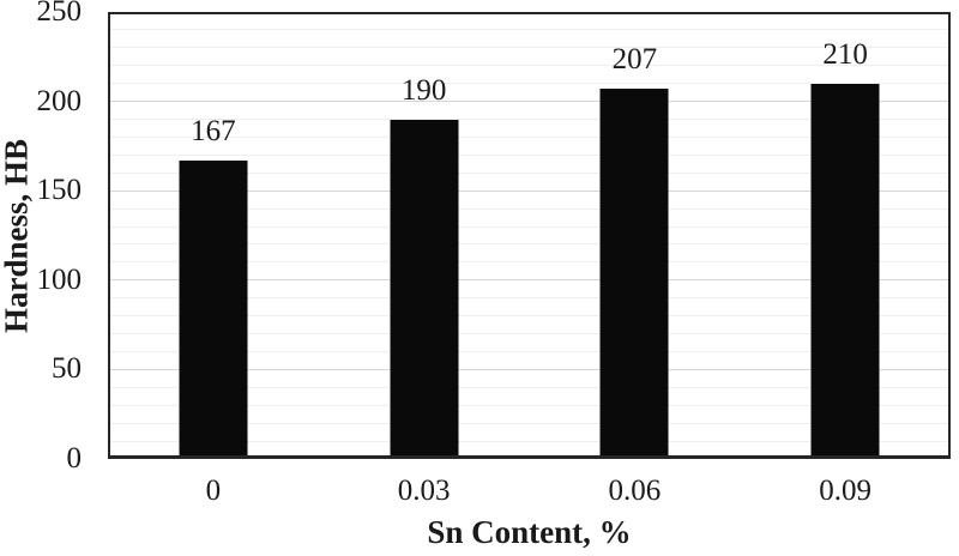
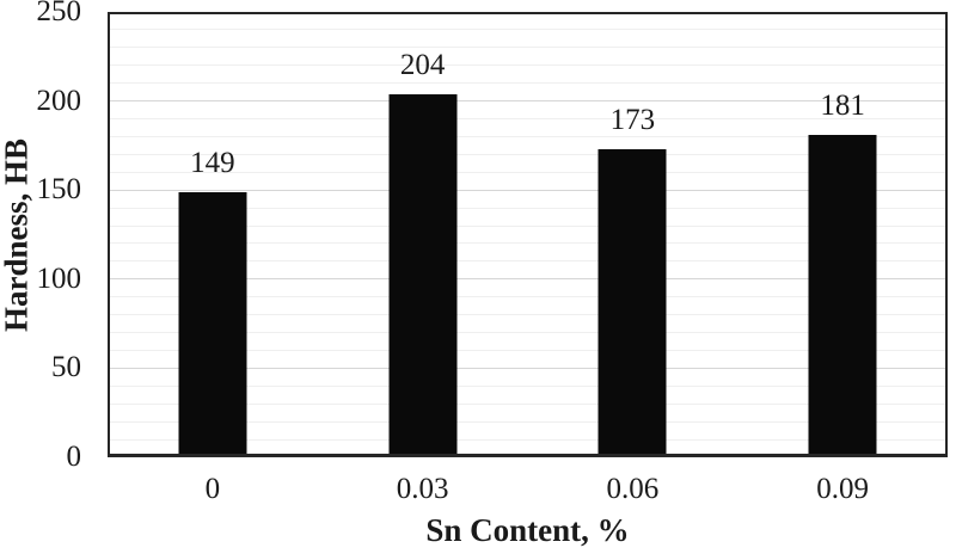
0: 167 -> 149
0.03: 190 -> 204
0.06: 207 -> 173
0.09: 210 -> 181
